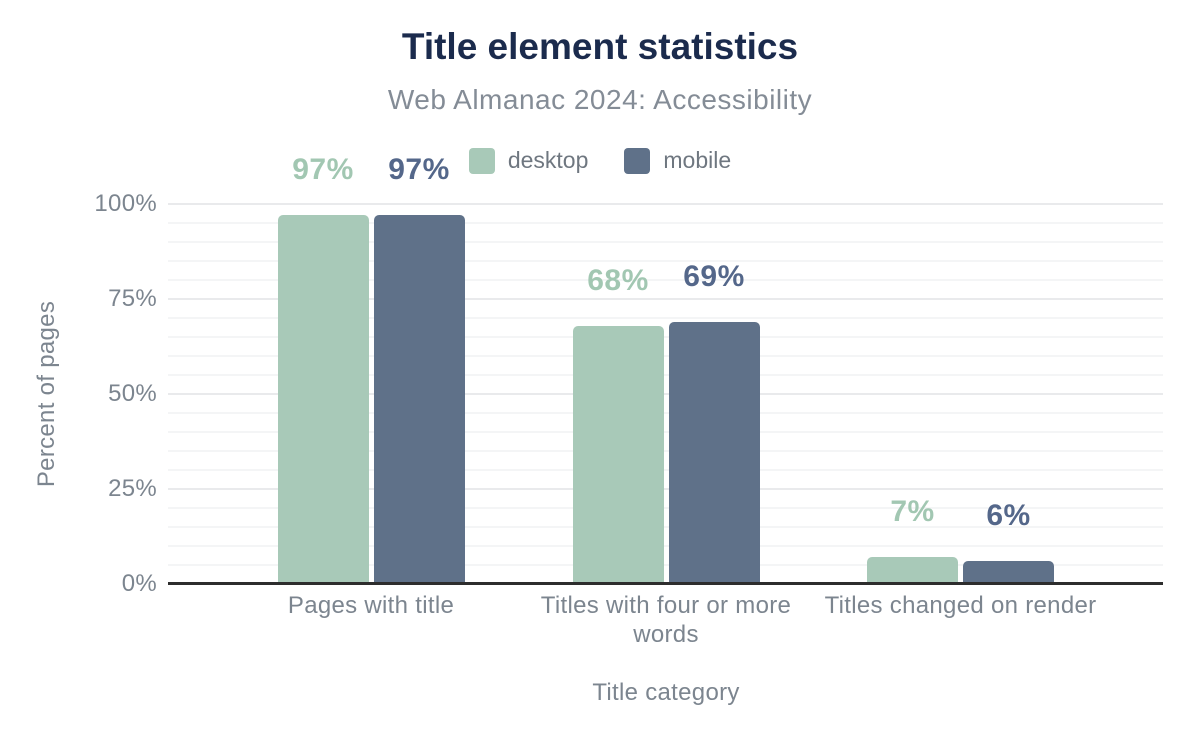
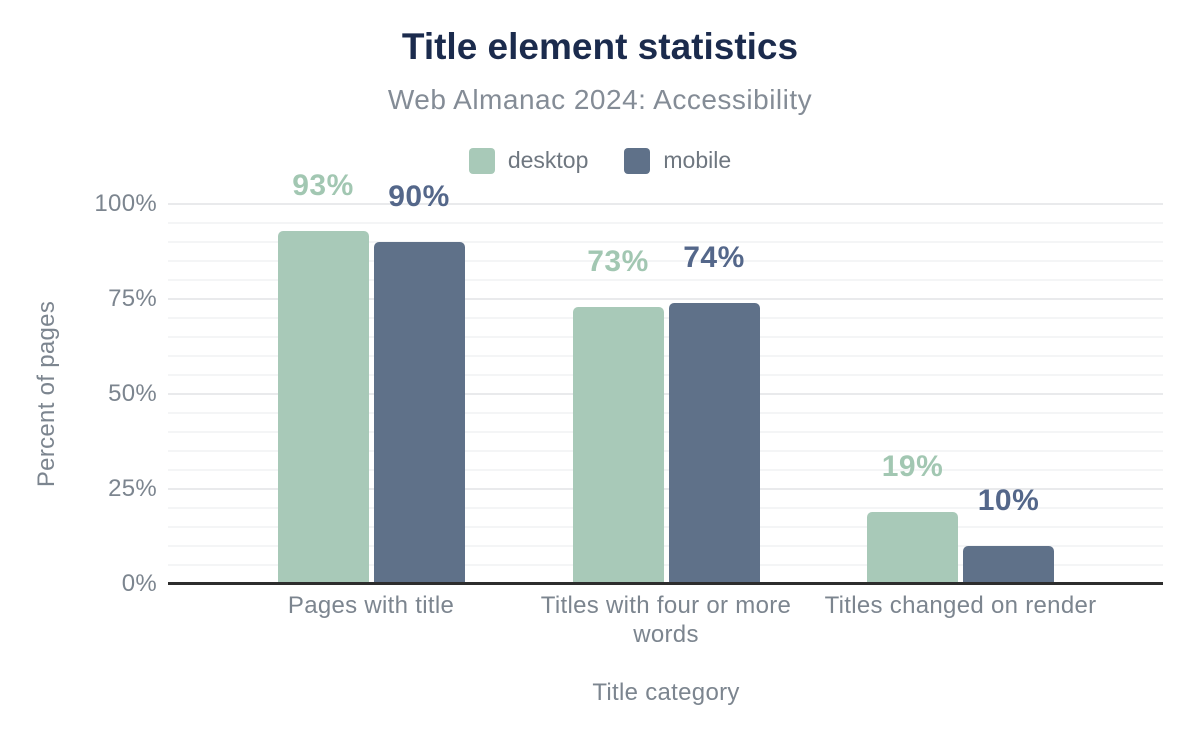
desktop/Pages with title: 97% -> 93%
mobile/Pages with title: 97% -> 90%
desktop/Titles with four or more words: 68% -> 73%
mobile/Titles with four or more words: 69% -> 74%
desktop/Titles changed on render: 7% -> 19%
mobile/Titles changed on render: 6% -> 10%
